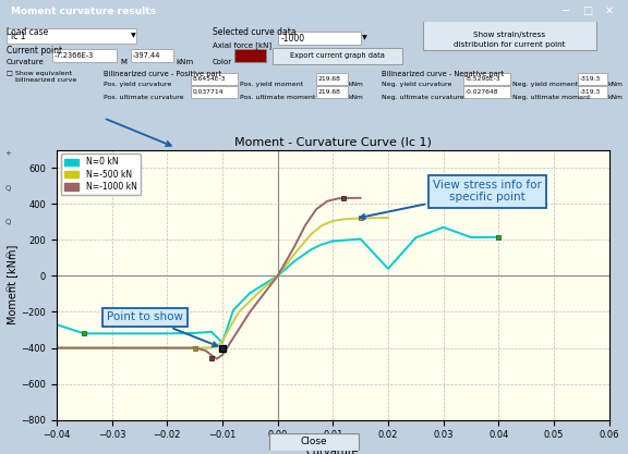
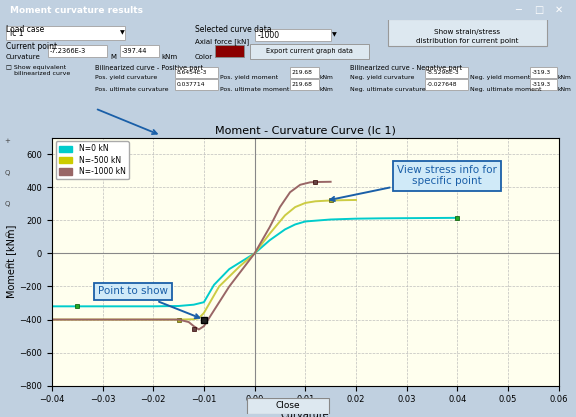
N=0 kN/−0.04: -270 -> -320
N=0 kN/−0.01: -370 -> -300
N=0 kN/0.02: 40 -> 210
N=0 kN/0.03: 270 -> 210
